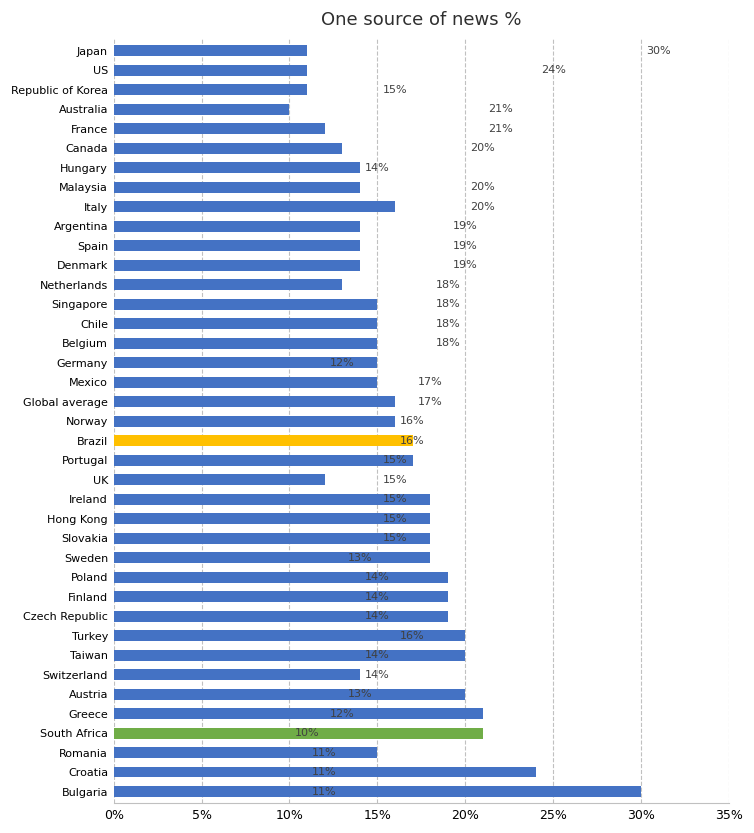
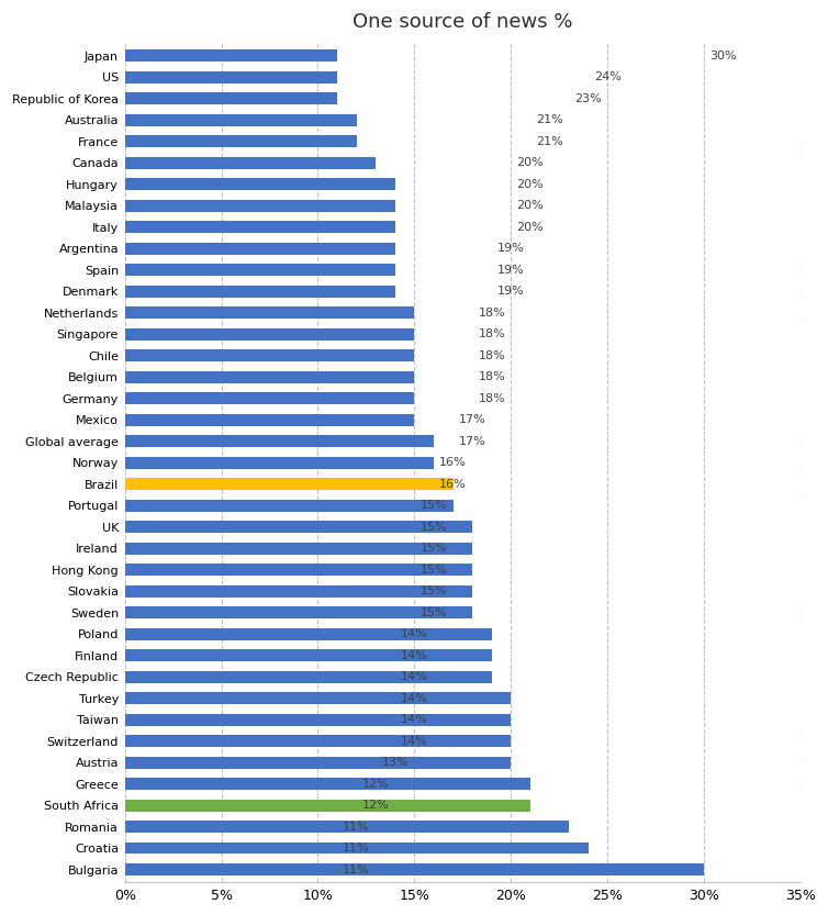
Australia: 10% -> 12%
Italy: 16% -> 14%
Netherlands: 13% -> 15%
UK: 12% -> 18%
Switzerland: 14% -> 20%
Romania: 15% -> 23%
